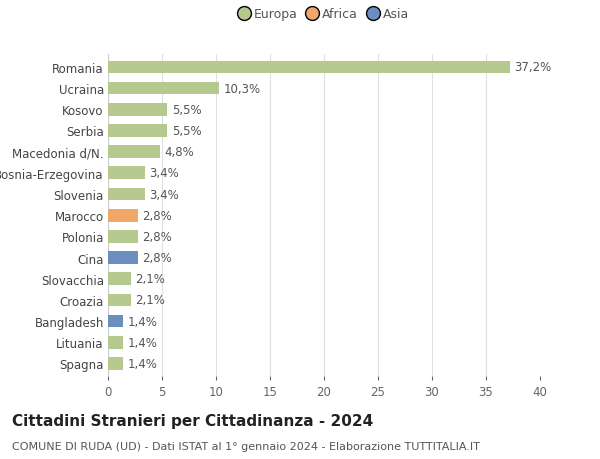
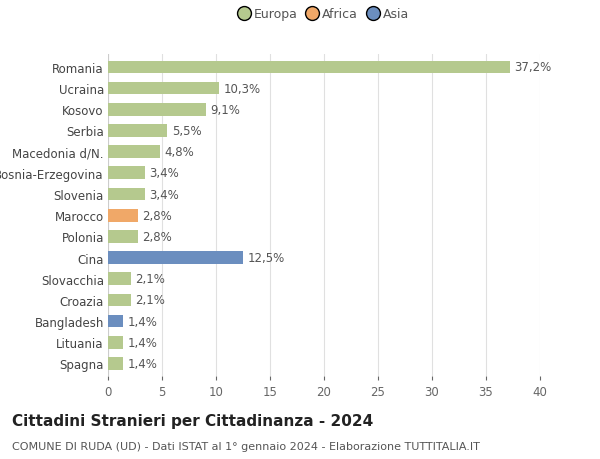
Kosovo: 5,5% -> 9,1%
Cina: 2,8% -> 12,5%
